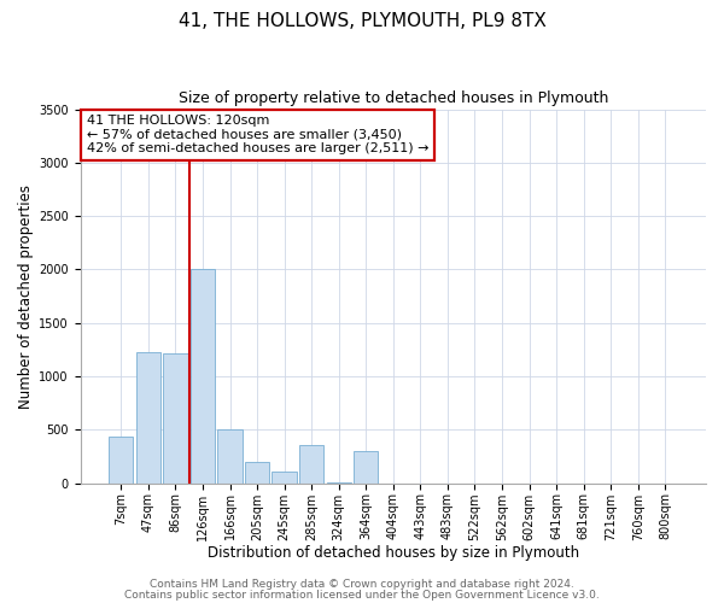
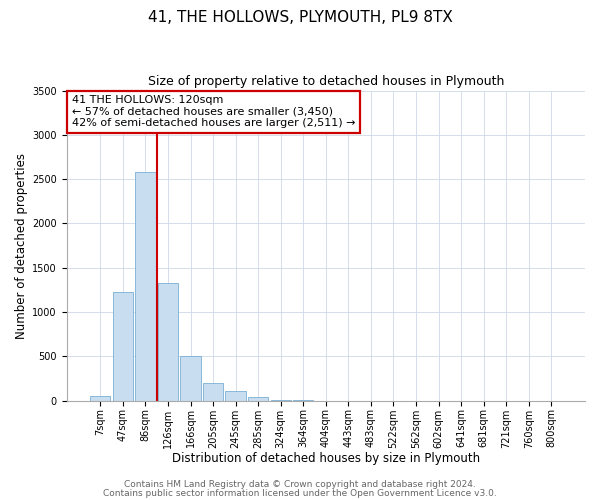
7sqm: 440 -> 50
86sqm: 1220 -> 2580
126sqm: 2000 -> 1330
285sqm: 360 -> 40
364sqm: 300 -> 0
